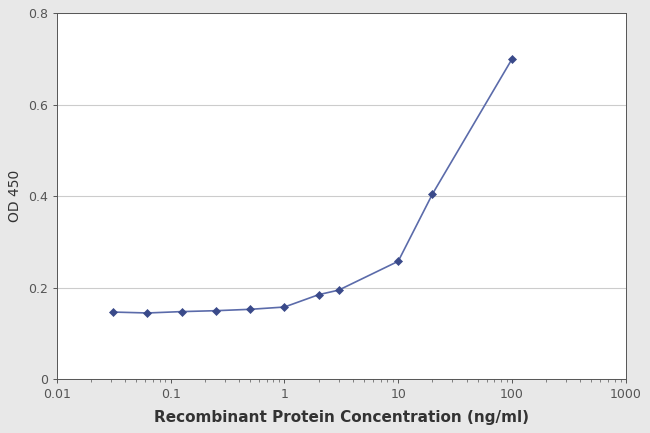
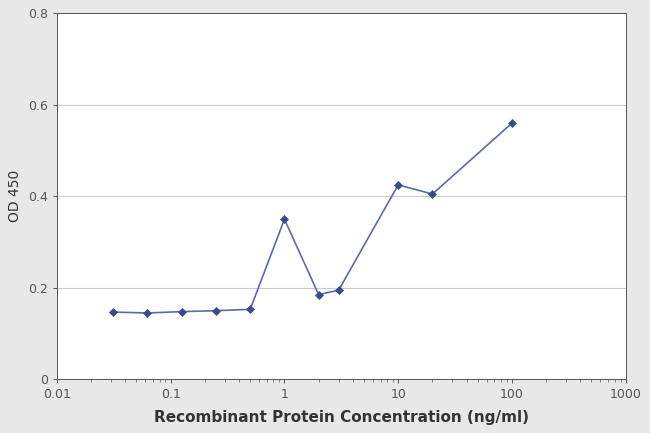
1: 0.158 -> 0.350
10: 0.258 -> 0.425
100: 0.700 -> 0.560
